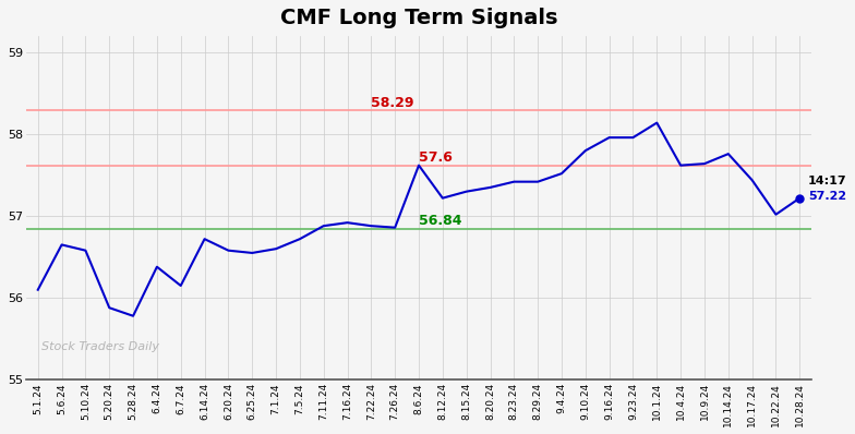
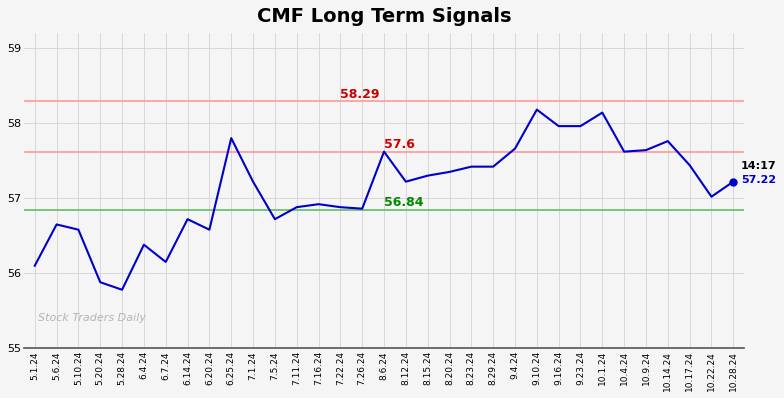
6.25.24: 56.55 -> 57.80
7.1.24: 56.60 -> 57.22
9.4.24: 57.52 -> 57.66
9.10.24: 57.80 -> 58.18
